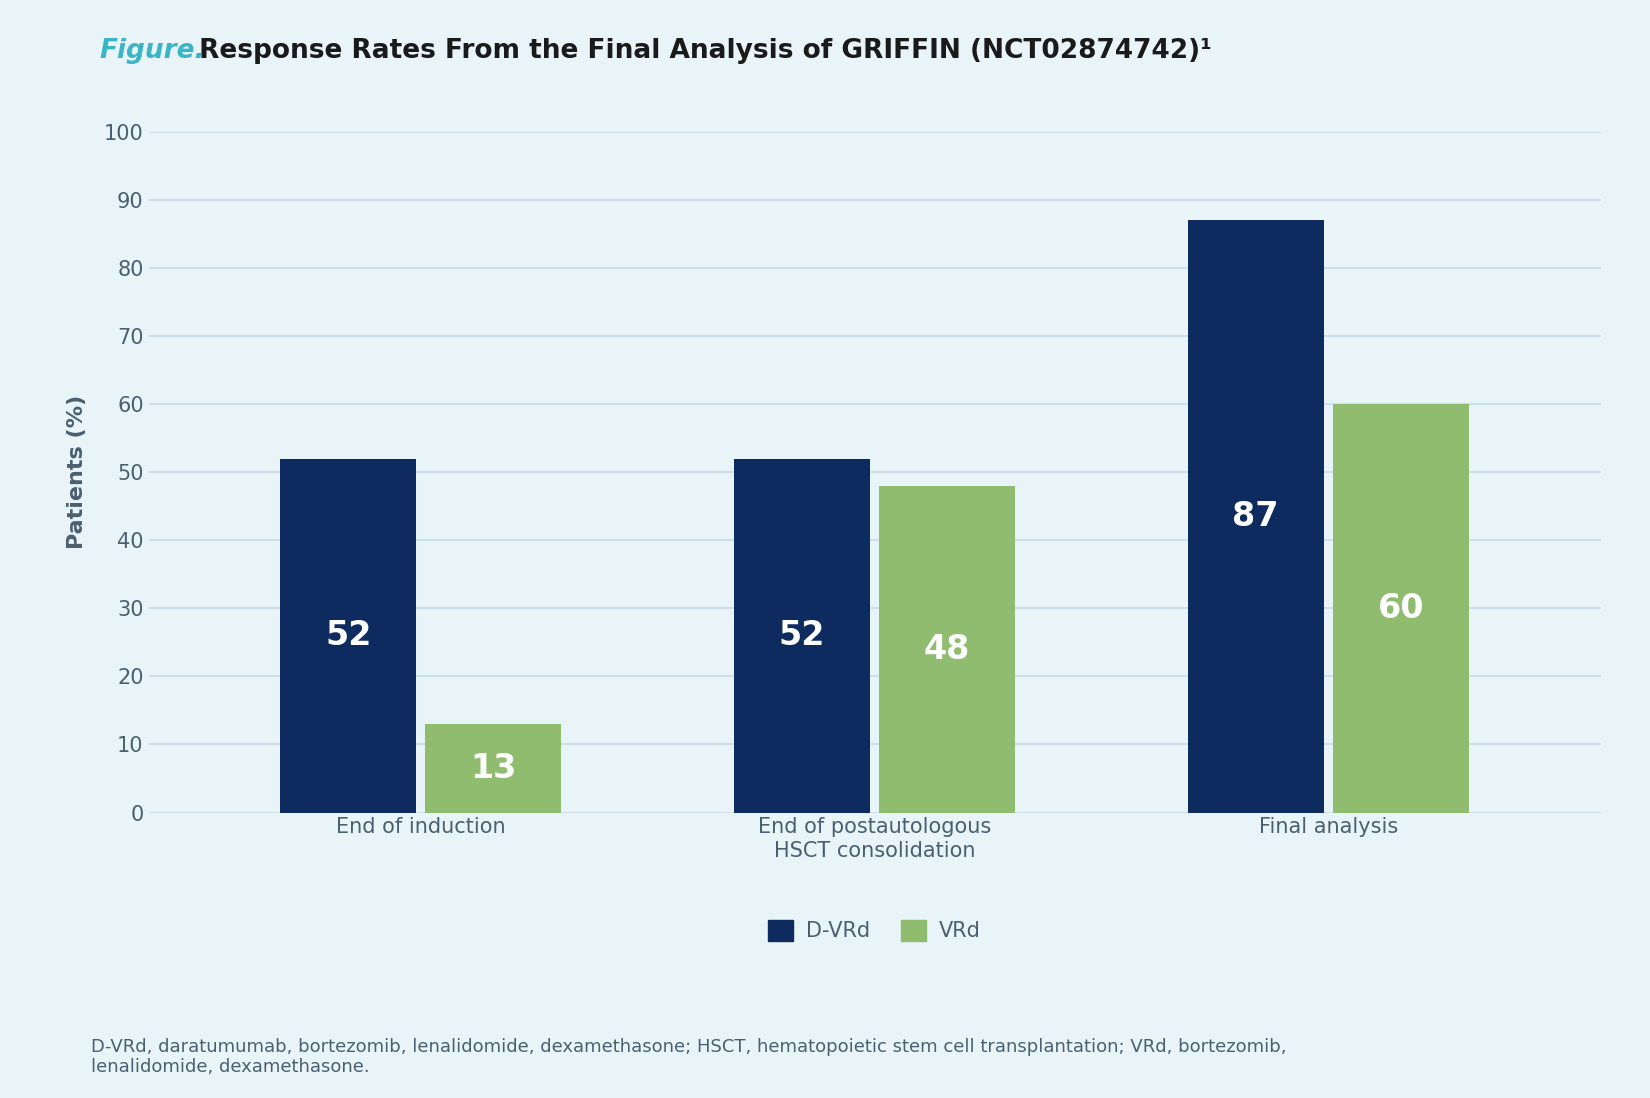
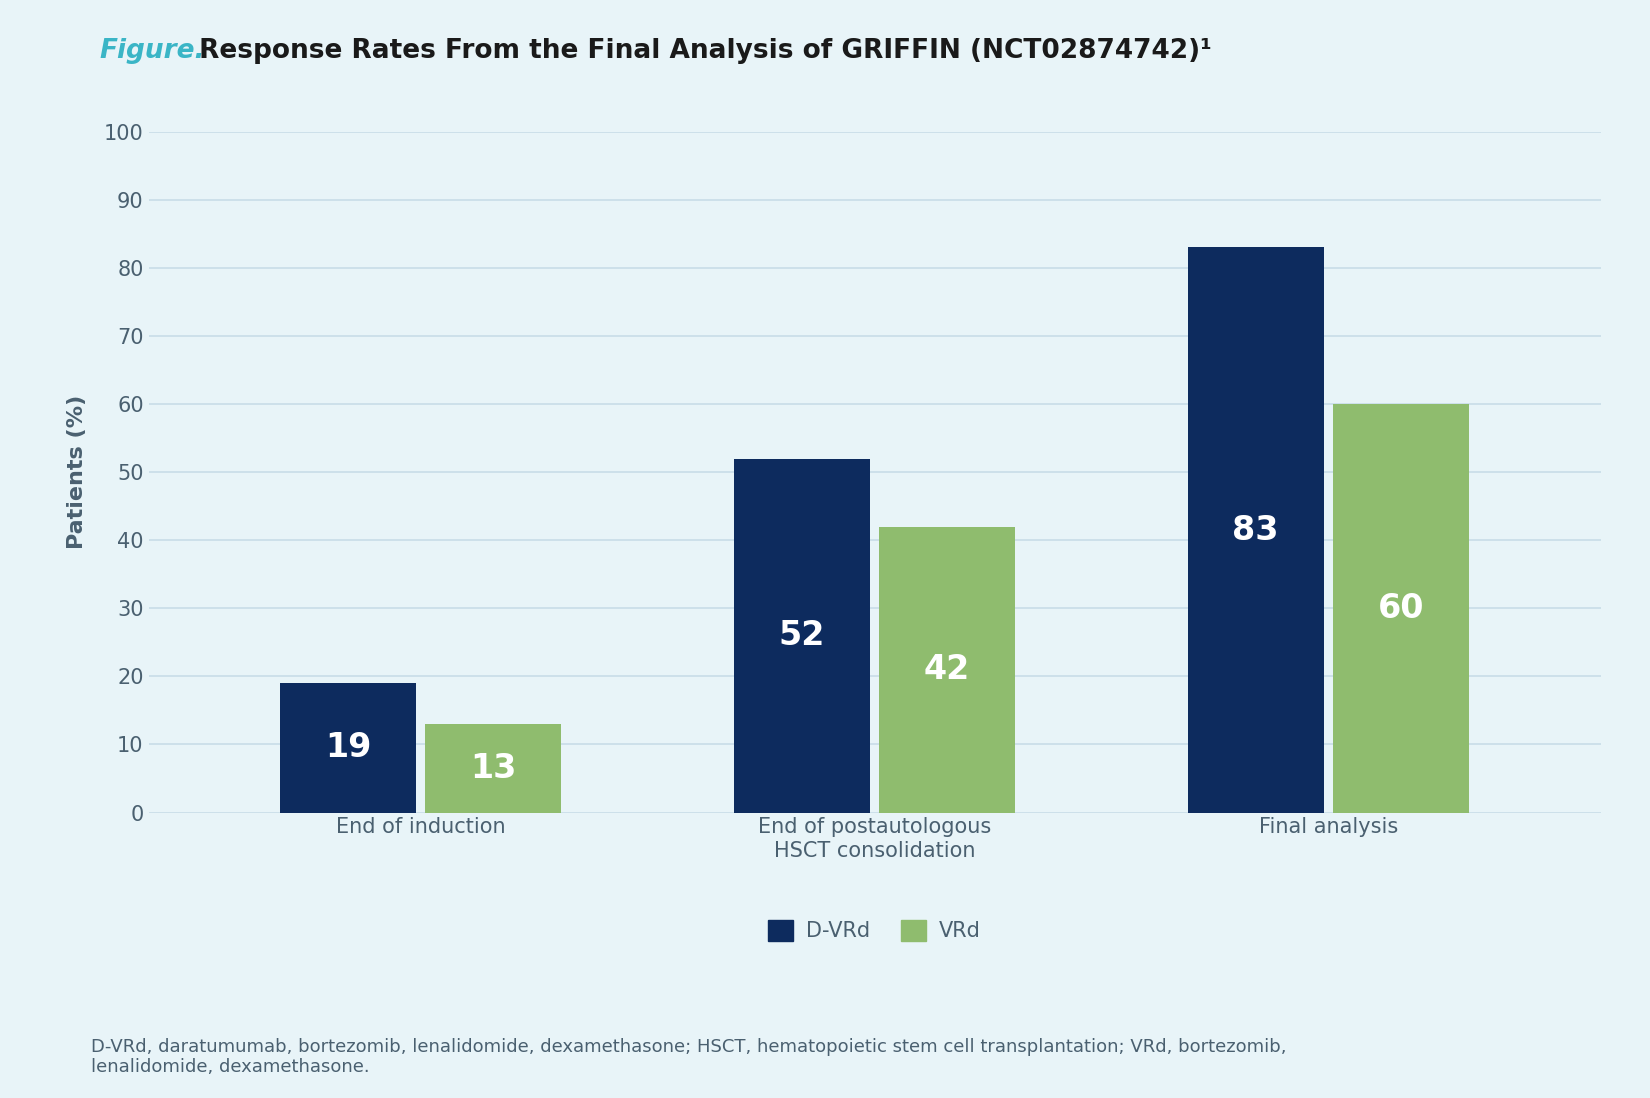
D-VRd/End of induction: 52 -> 19
VRd/End of postautologous HSCT consolidation: 48 -> 42
D-VRd/Final analysis: 87 -> 83
